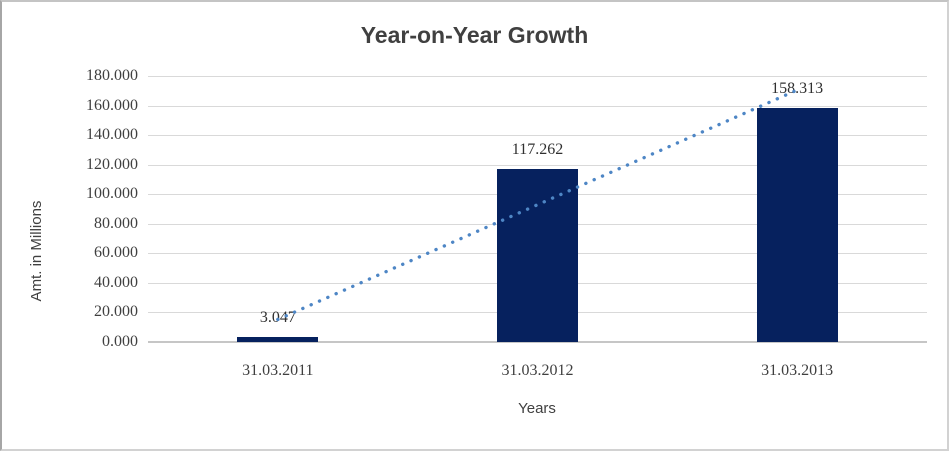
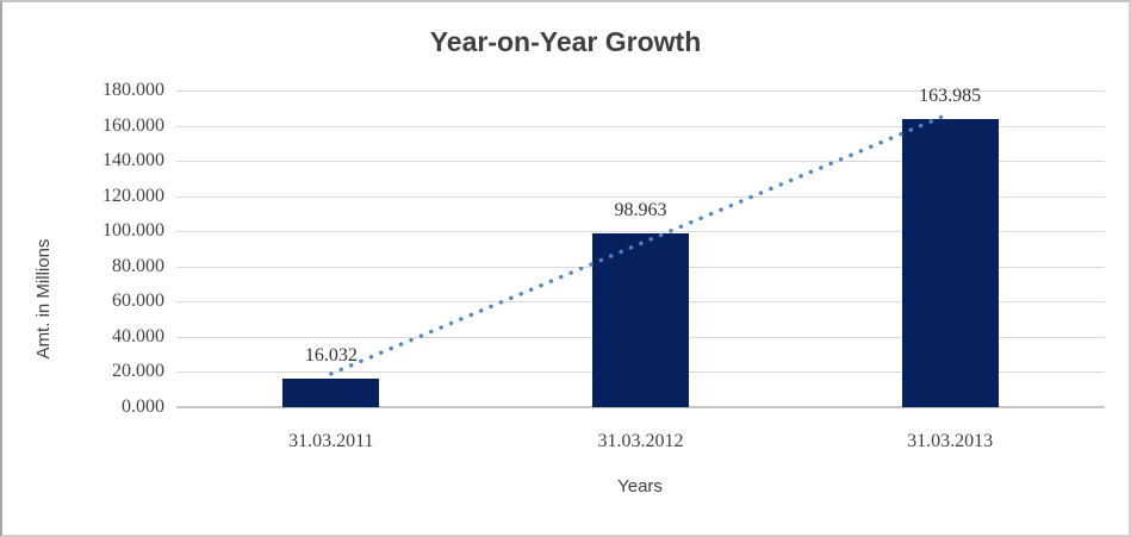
31.03.2011: 3.047 -> 16.032
31.03.2012: 117.262 -> 98.963
31.03.2013: 158.313 -> 163.985
